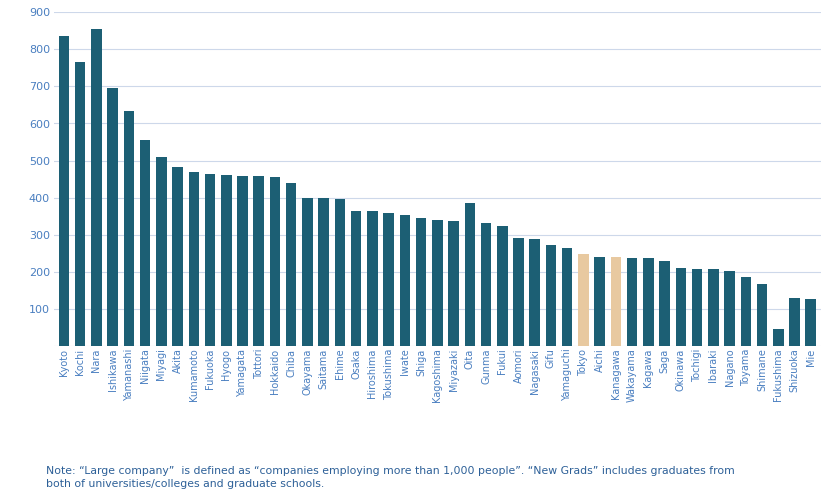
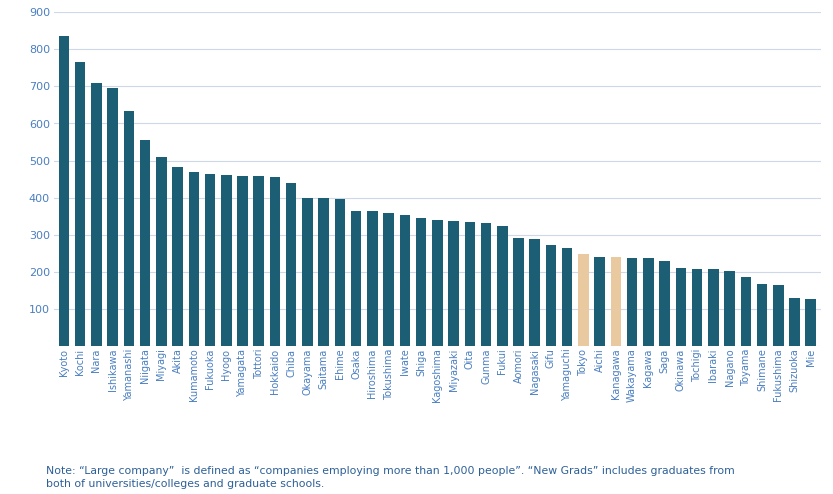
Nara: 855 -> 710
Oita: 385 -> 335
Fukushima: 45 -> 165
